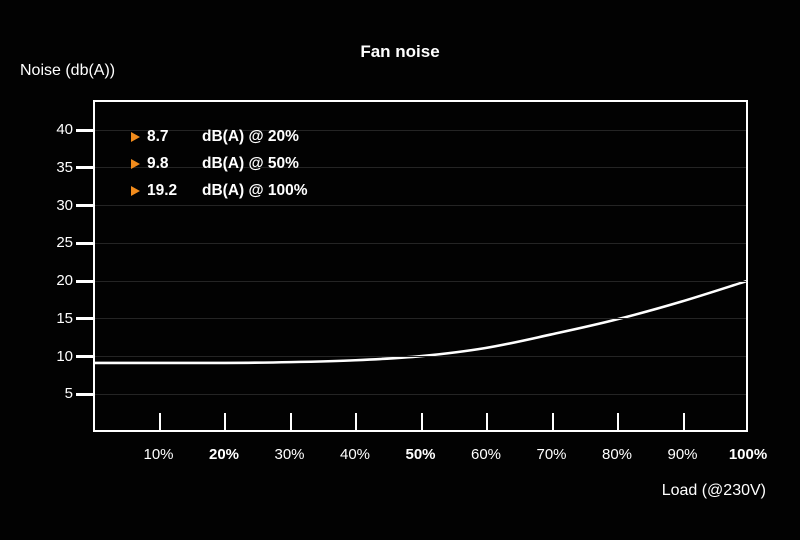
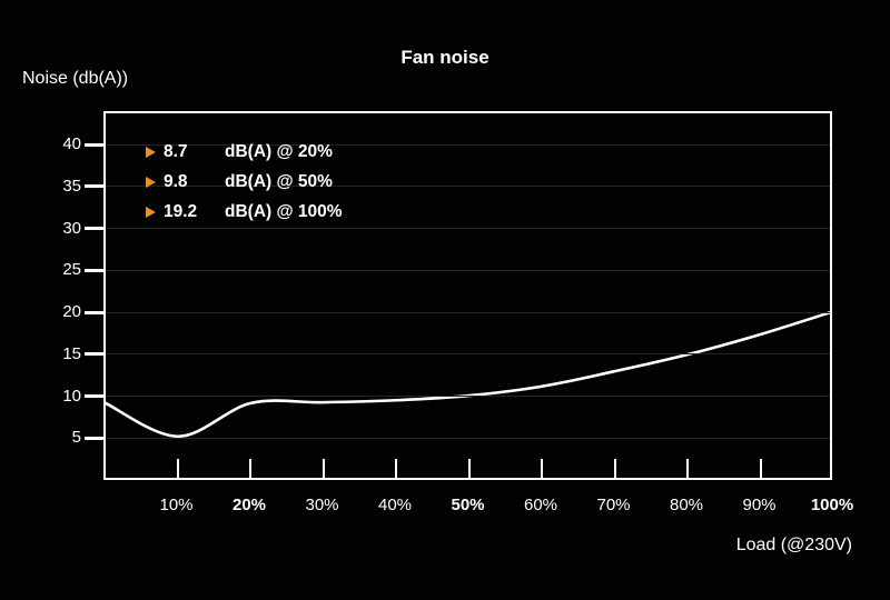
10: 9% -> 5%
